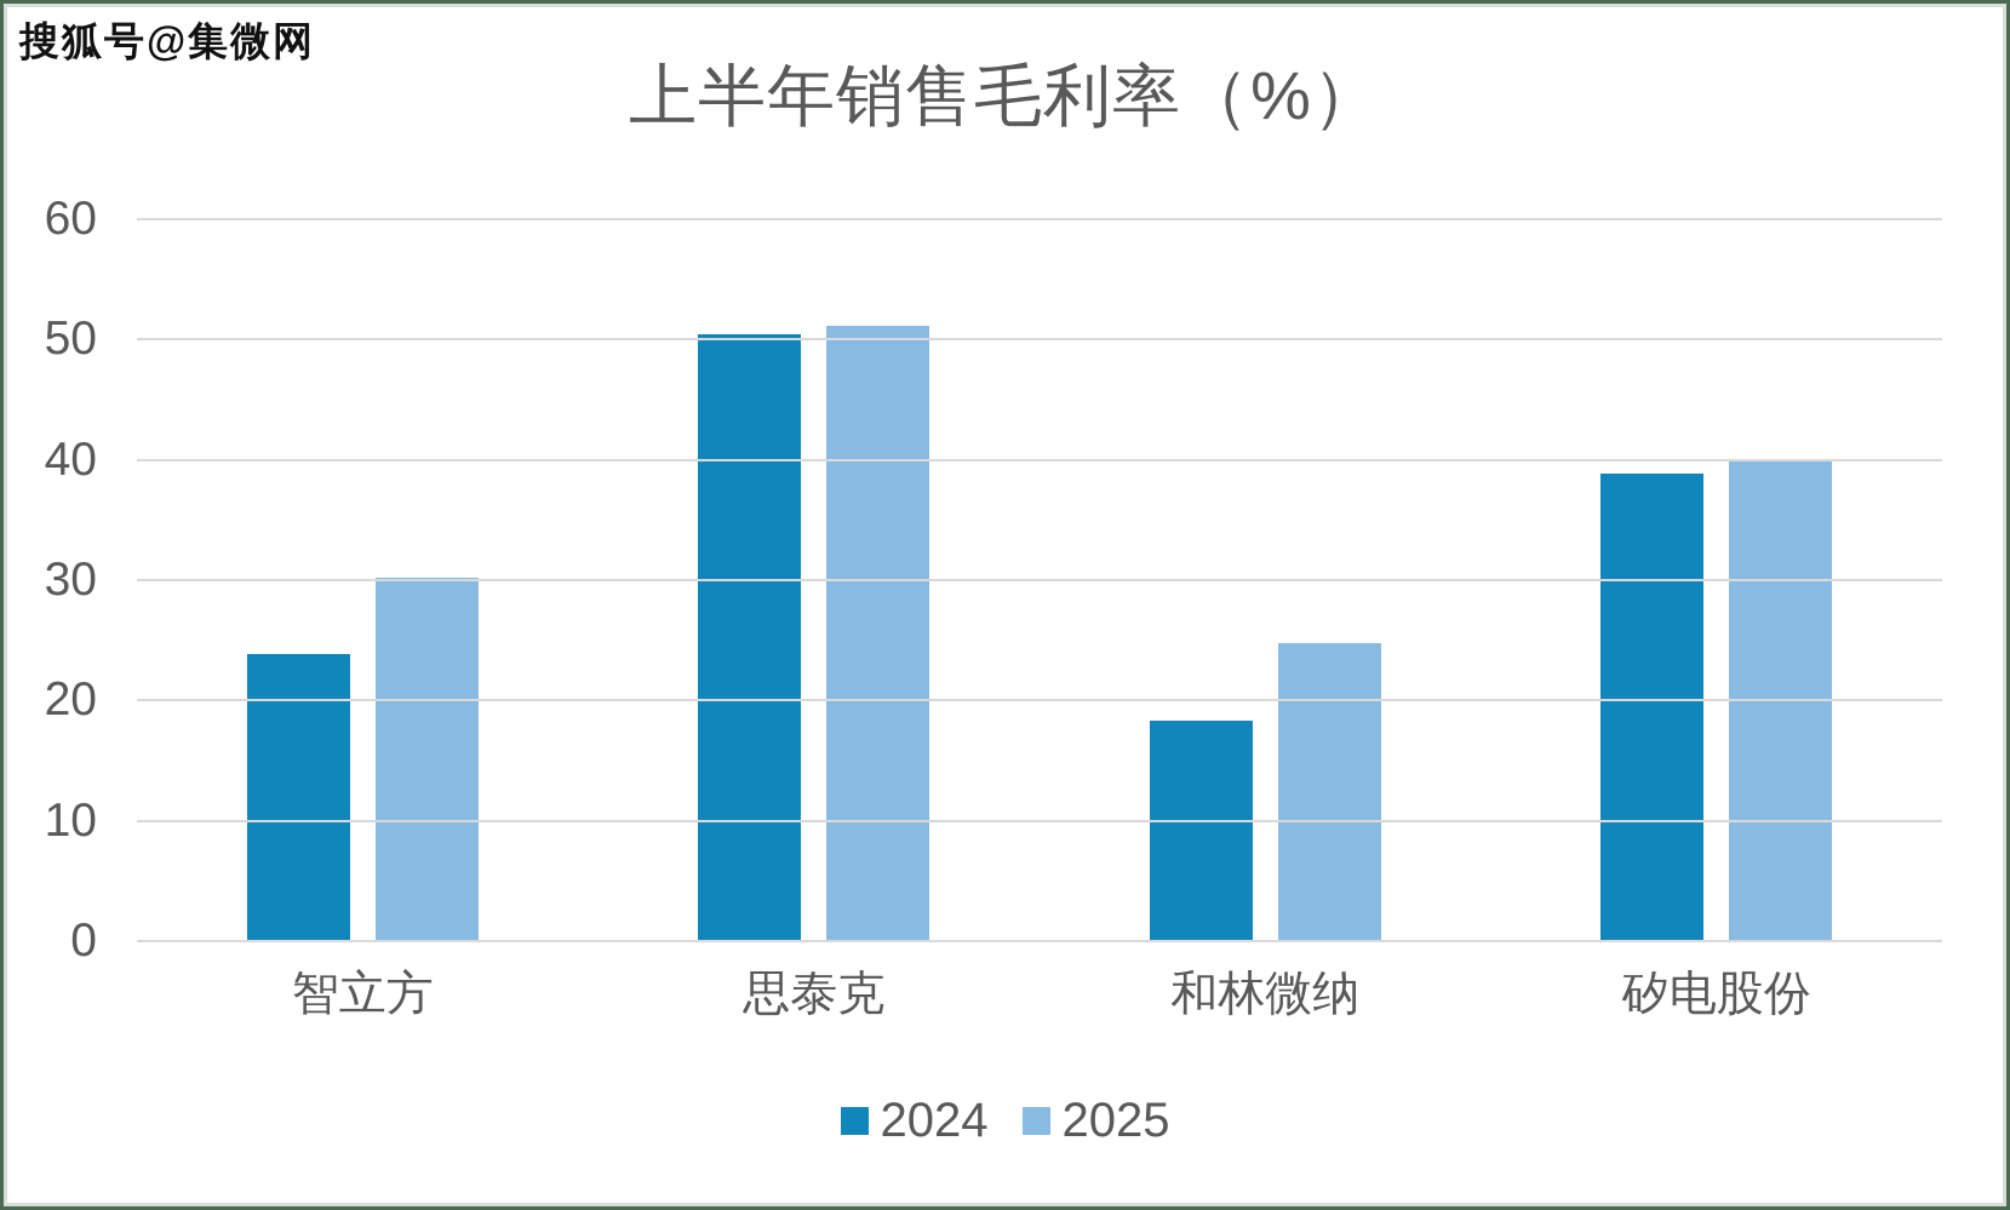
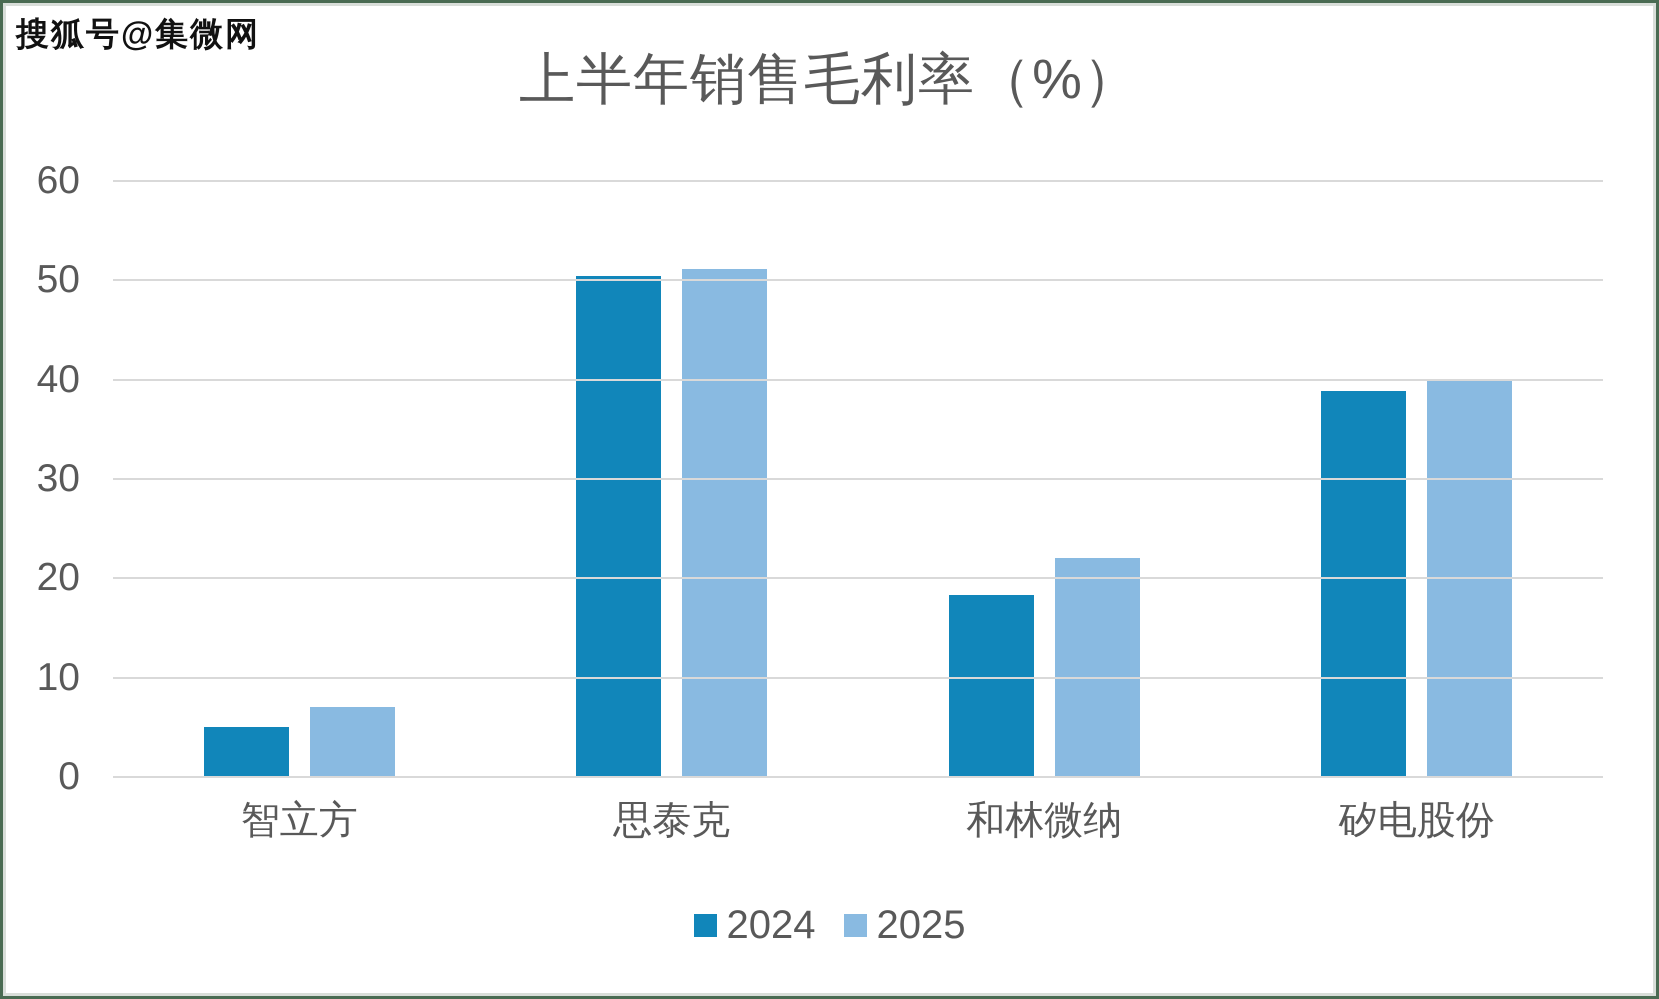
2024/智立方: 24 -> 5
2025/智立方: 30 -> 7
2025/和林微纳: 25 -> 22
